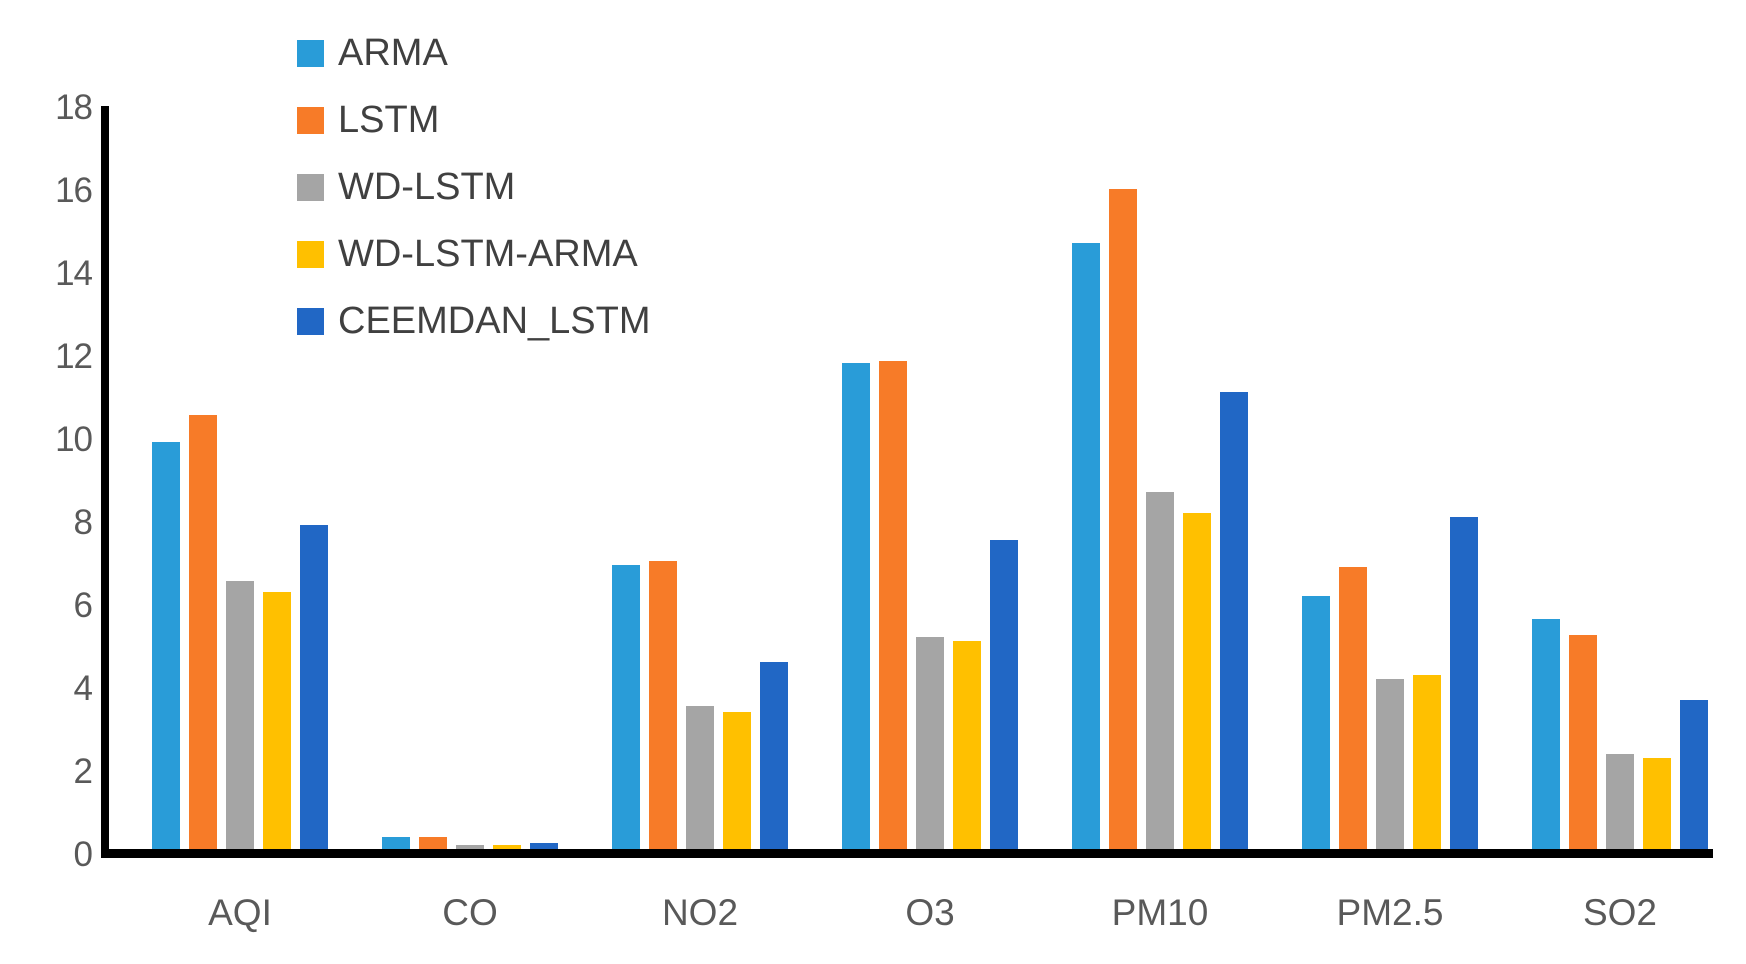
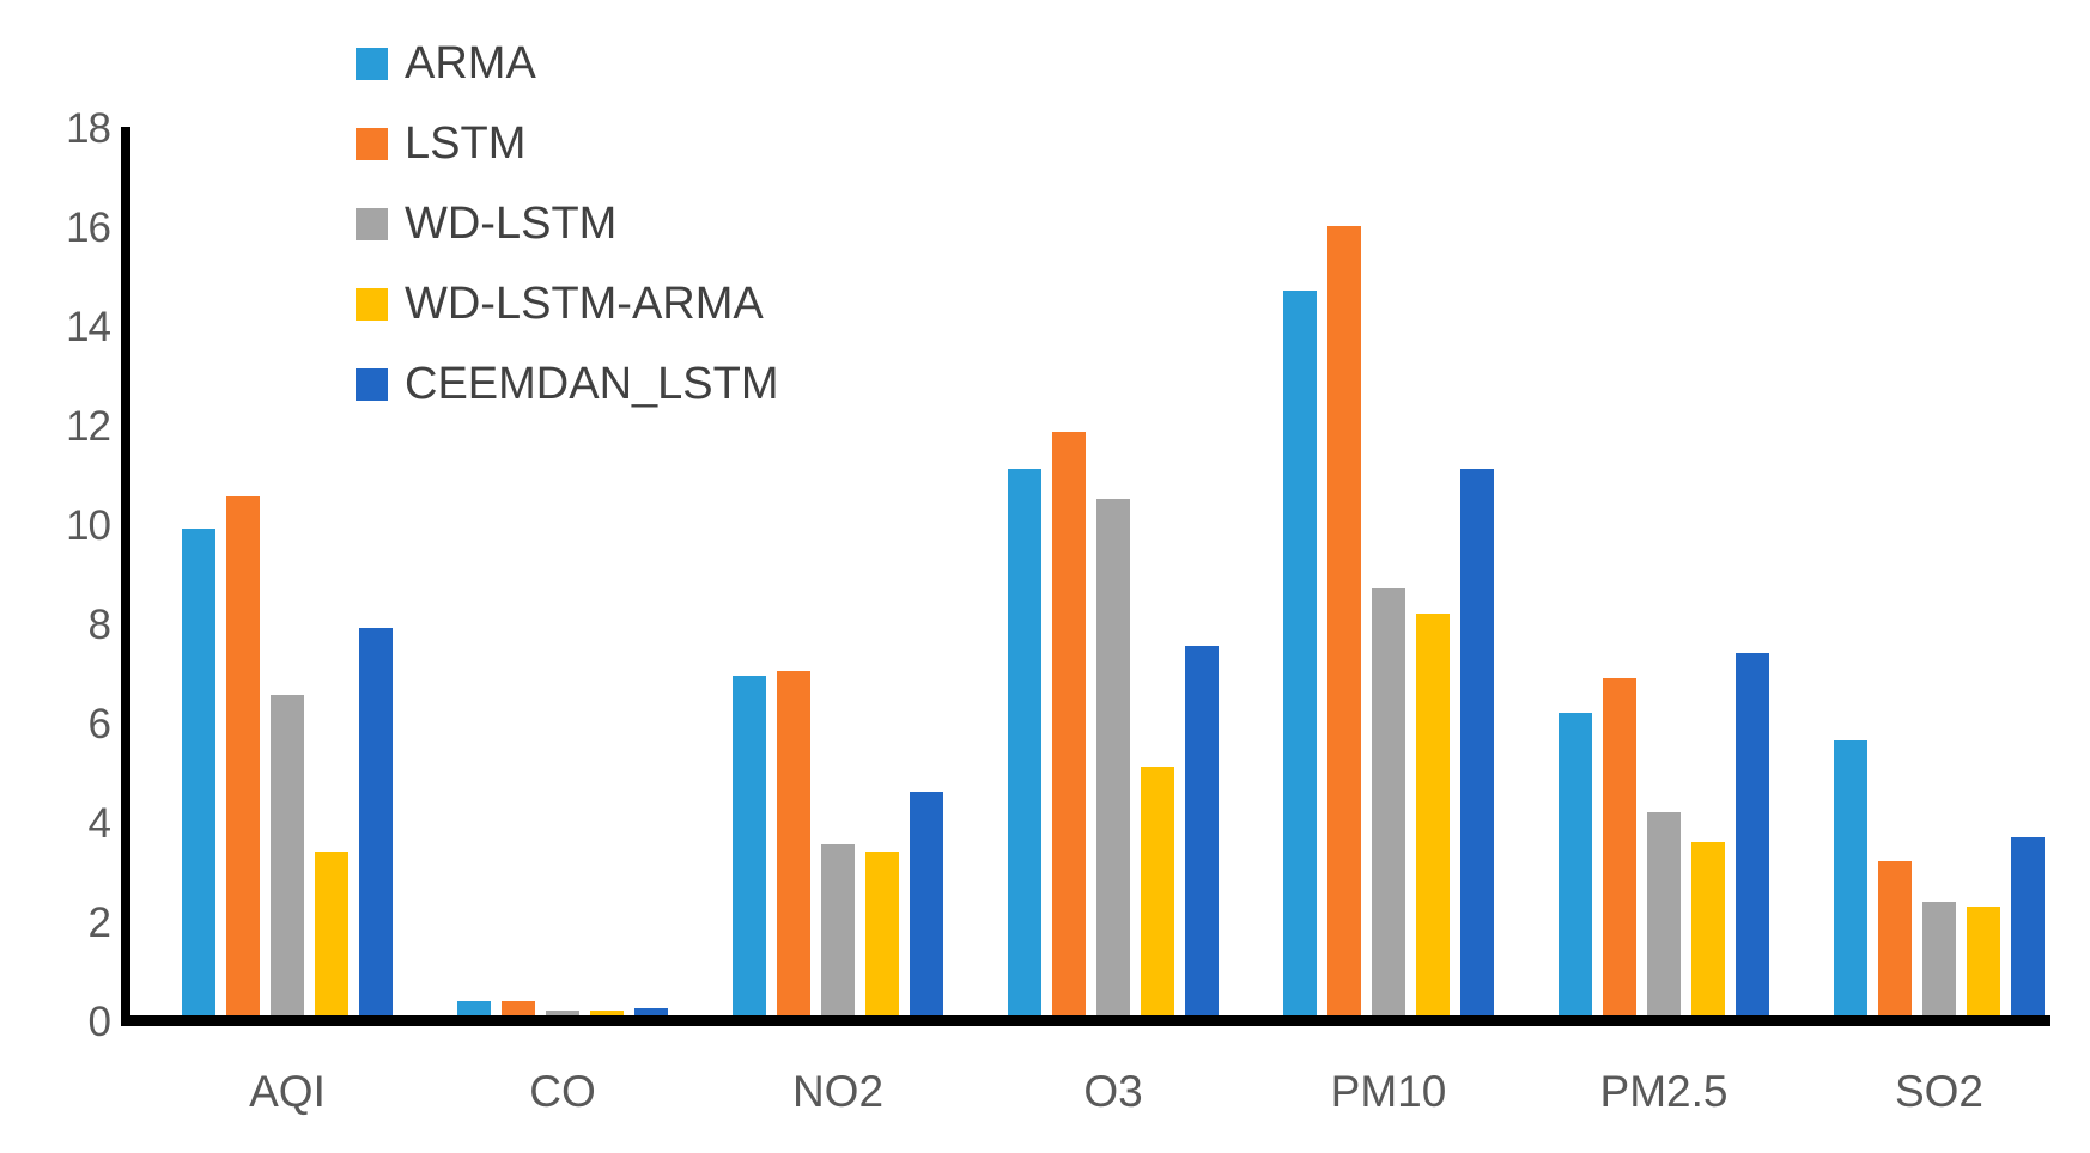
WD-LSTM-ARMA/AQI: 6.2 -> 3.3
ARMA/O3: 11.7 -> 11.0
WD-LSTM/O3: 5.1 -> 10.4
WD-LSTM-ARMA/PM2.5: 4.2 -> 3.5
CEEMDAN_LSTM/PM2.5: 8.0 -> 7.3
LSTM/SO2: 5.2 -> 3.1
